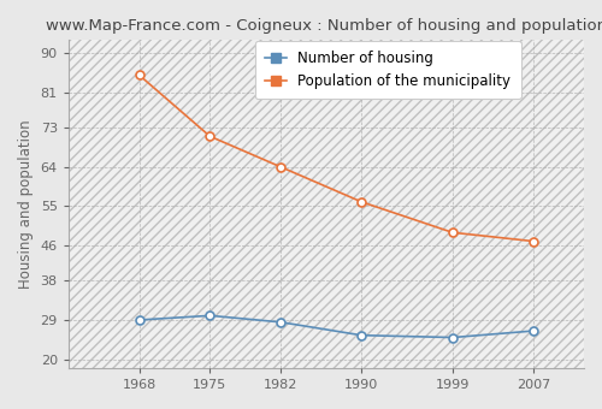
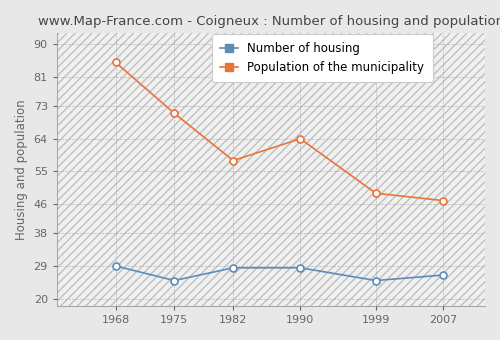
Number of housing/1975: 30.0 -> 25.0
Population of the municipality/1982: 64 -> 58
Number of housing/1990: 25.5 -> 28.5
Population of the municipality/1990: 56 -> 64
